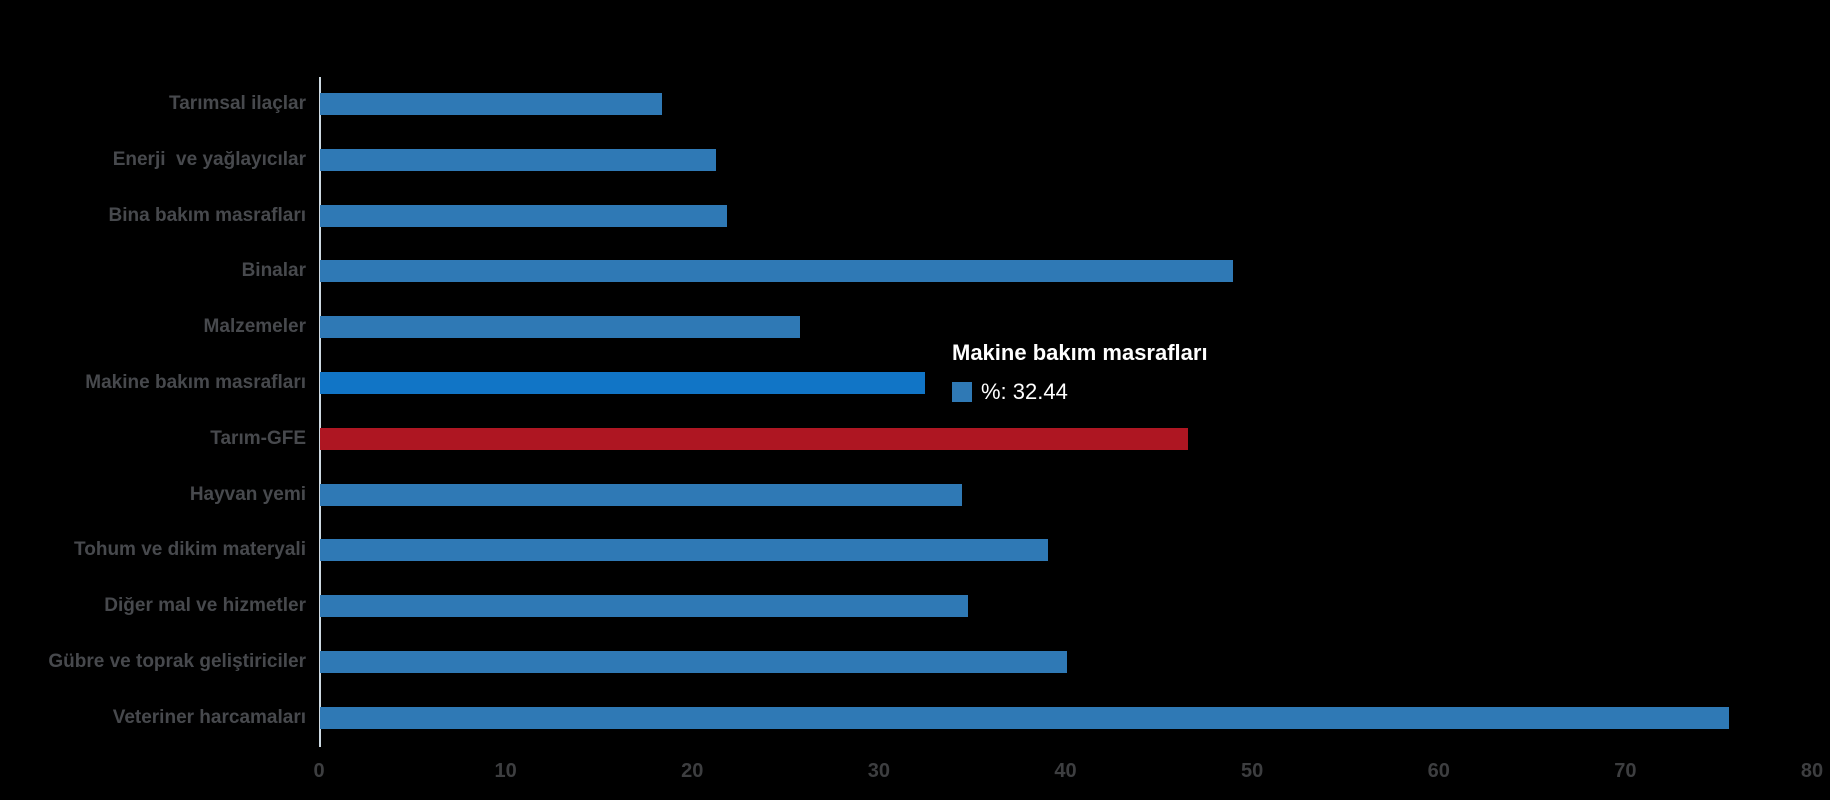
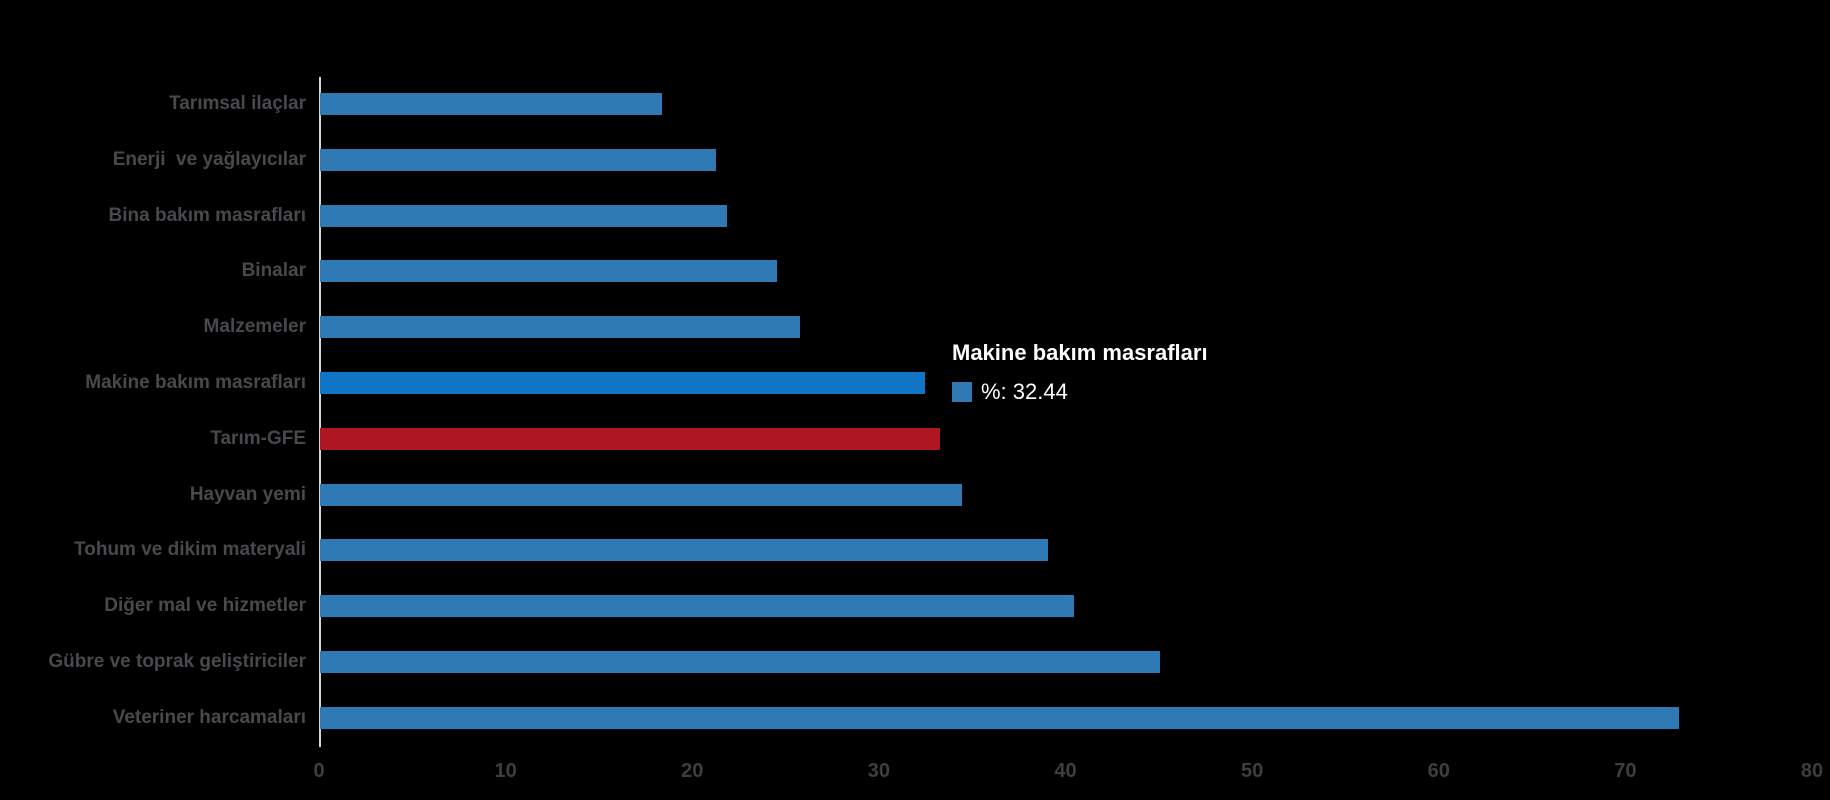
Binalar: 48.9 -> 24.5
Tarım-GFE: 46.5 -> 33.2
Diğer mal ve hizmetler: 34.7 -> 40.4
Gübre ve toprak geliştiriciler: 40.0 -> 45.0
Veteriner harcamaları: 75.5 -> 72.8
